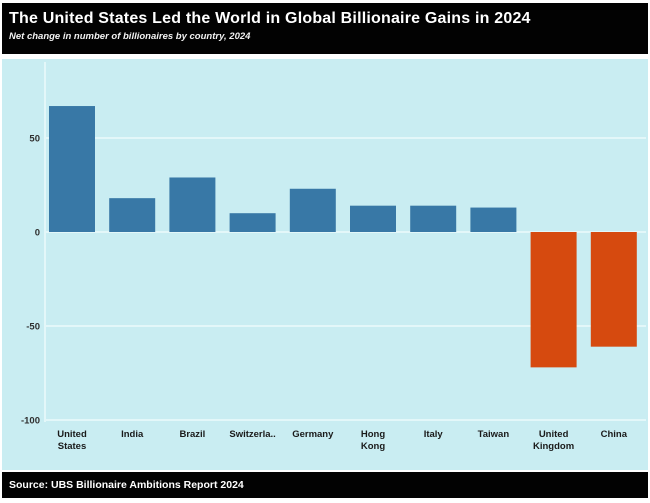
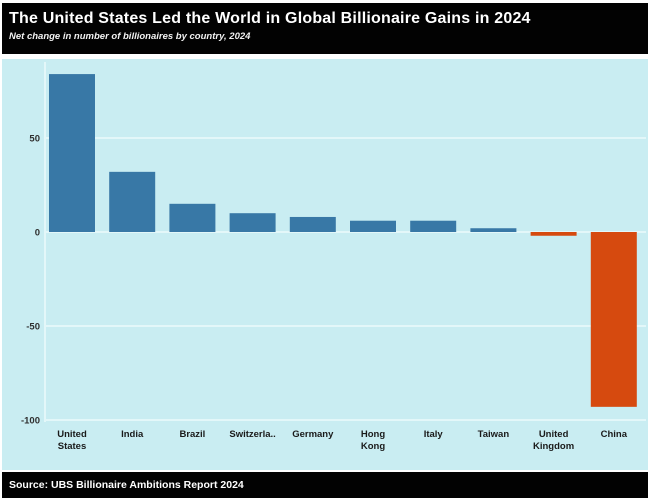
United States: 67 -> 84
India: 18 -> 32
Brazil: 29 -> 15
Germany: 23 -> 8
Hong Kong: 14 -> 6
Italy: 14 -> 6
Taiwan: 13 -> 2
United Kingdom: -72 -> -2
China: -61 -> -93
